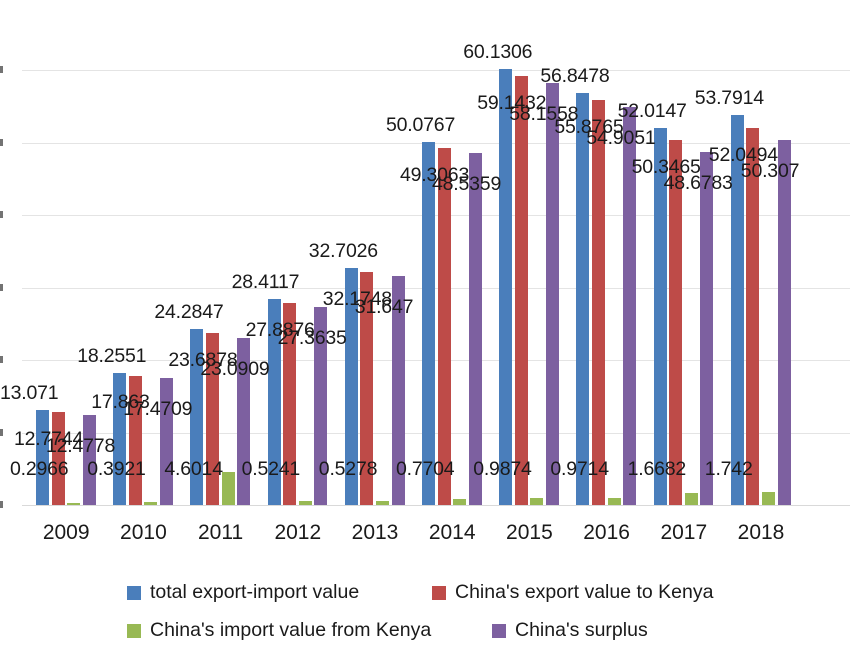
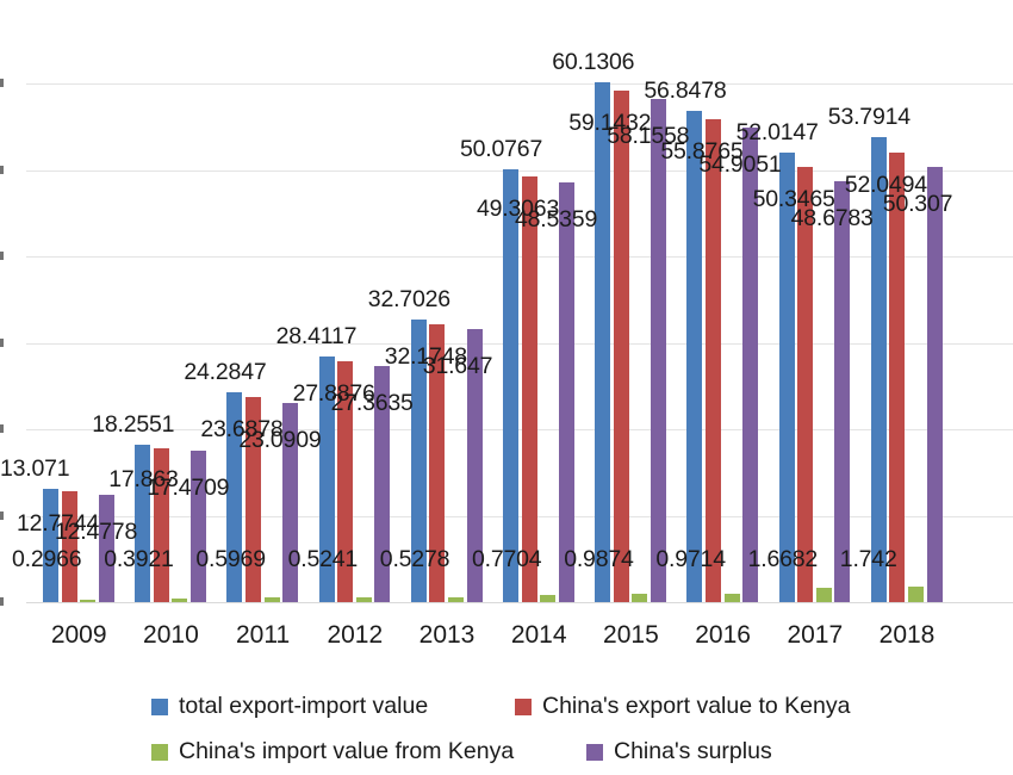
China's import value from Kenya/2011: 4.6014 -> 0.5969
